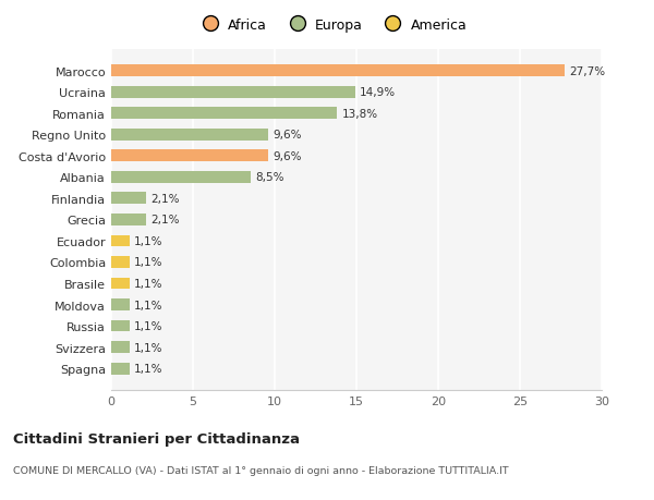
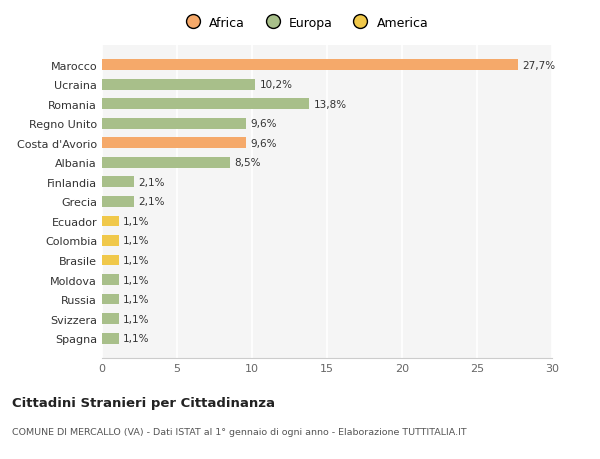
Ucraina: 14,9% -> 10,2%
